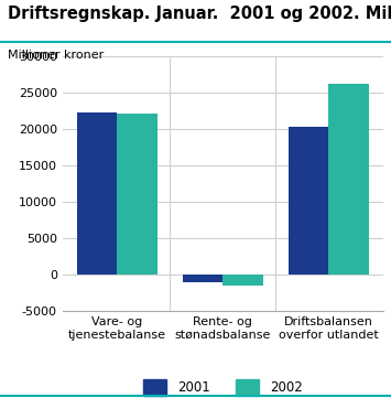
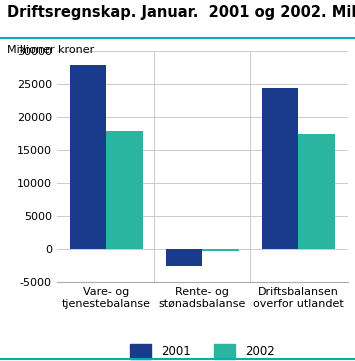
2001/Vare- og tjenestebalanse: 22200 -> 27800
2002/Vare- og tjenestebalanse: 22000 -> 17800
2001/Rente- og stønadsbalanse: -1200 -> -2700
2002/Rente- og stønadsbalanse: -1600 -> -300
2001/Driftsbalansen overfor utlandet: 20200 -> 24300
2002/Driftsbalansen overfor utlandet: 26200 -> 17300
